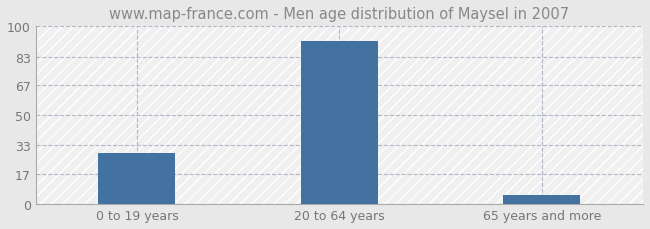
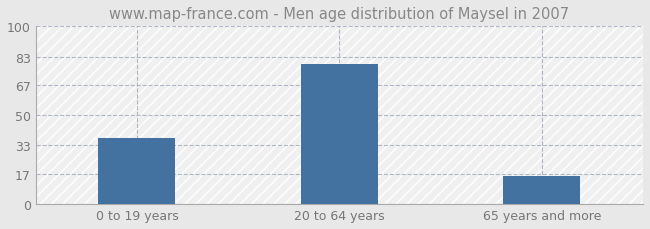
0 to 19 years: 29 -> 37
20 to 64 years: 92 -> 79
65 years and more: 5 -> 16
